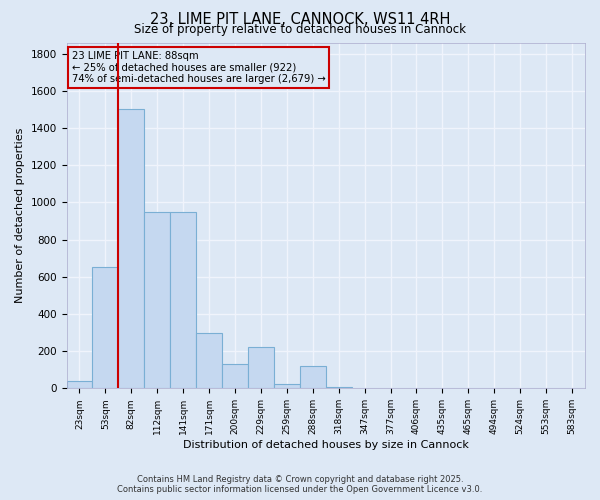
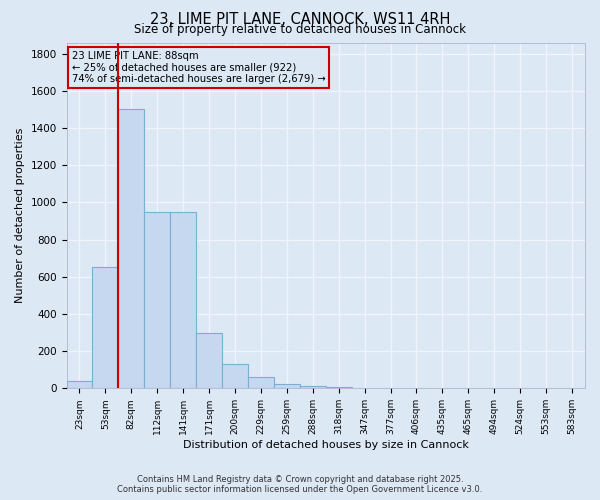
229sqm: 220 -> 60
288sqm: 120 -> 10
